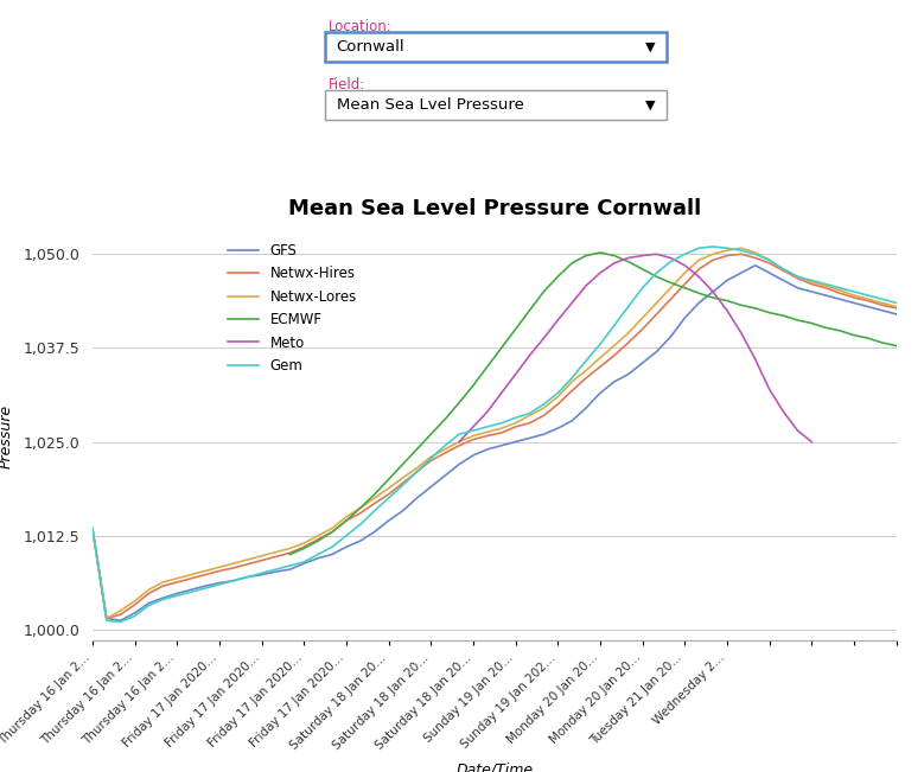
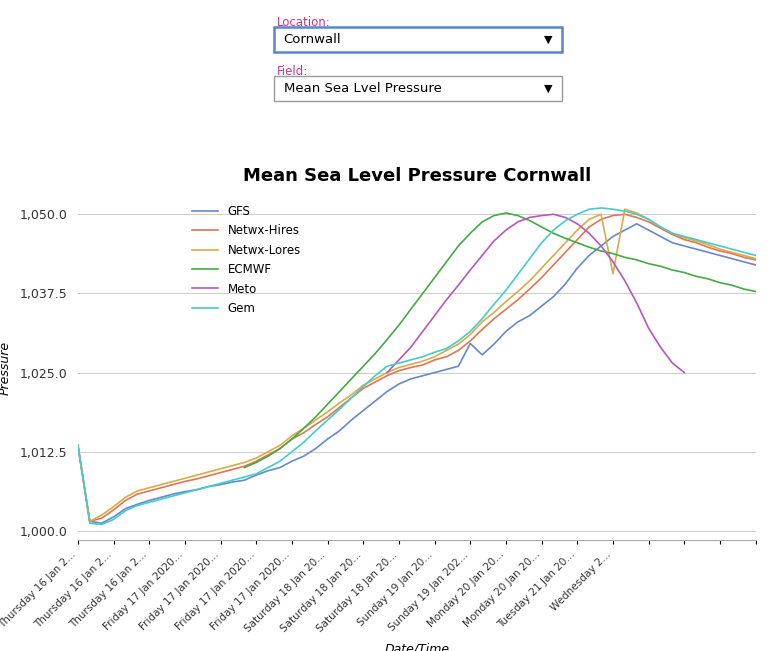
GFS/Sunday 19 Jan 202...: 1,026.8 -> 1,029.6
Netwx-Lores/Wednesday 2...: 1,050.5 -> 1,040.6
